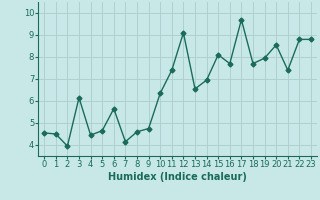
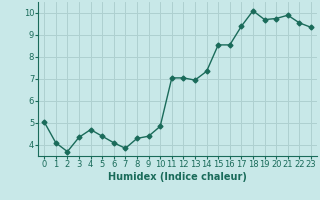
0: 4.55 -> 5.05
1: 4.50 -> 4.10
2: 3.95 -> 3.70
3: 6.15 -> 4.35
4: 4.45 -> 4.70
5: 4.65 -> 4.40
6: 5.65 -> 4.10
7: 4.15 -> 3.85
8: 4.60 -> 4.30
9: 4.75 -> 4.40
10: 6.35 -> 4.85
11: 7.40 -> 7.05
12: 9.10 -> 7.05
13: 6.55 -> 6.95
14: 6.95 -> 7.35
15: 8.10 -> 8.55
16: 7.70 -> 8.55
17: 9.70 -> 9.40
18: 7.70 -> 10.10
19: 7.95 -> 9.70
20: 8.55 -> 9.75
21: 7.40 -> 9.90
22: 8.80 -> 9.55
23: 8.80 -> 9.35
